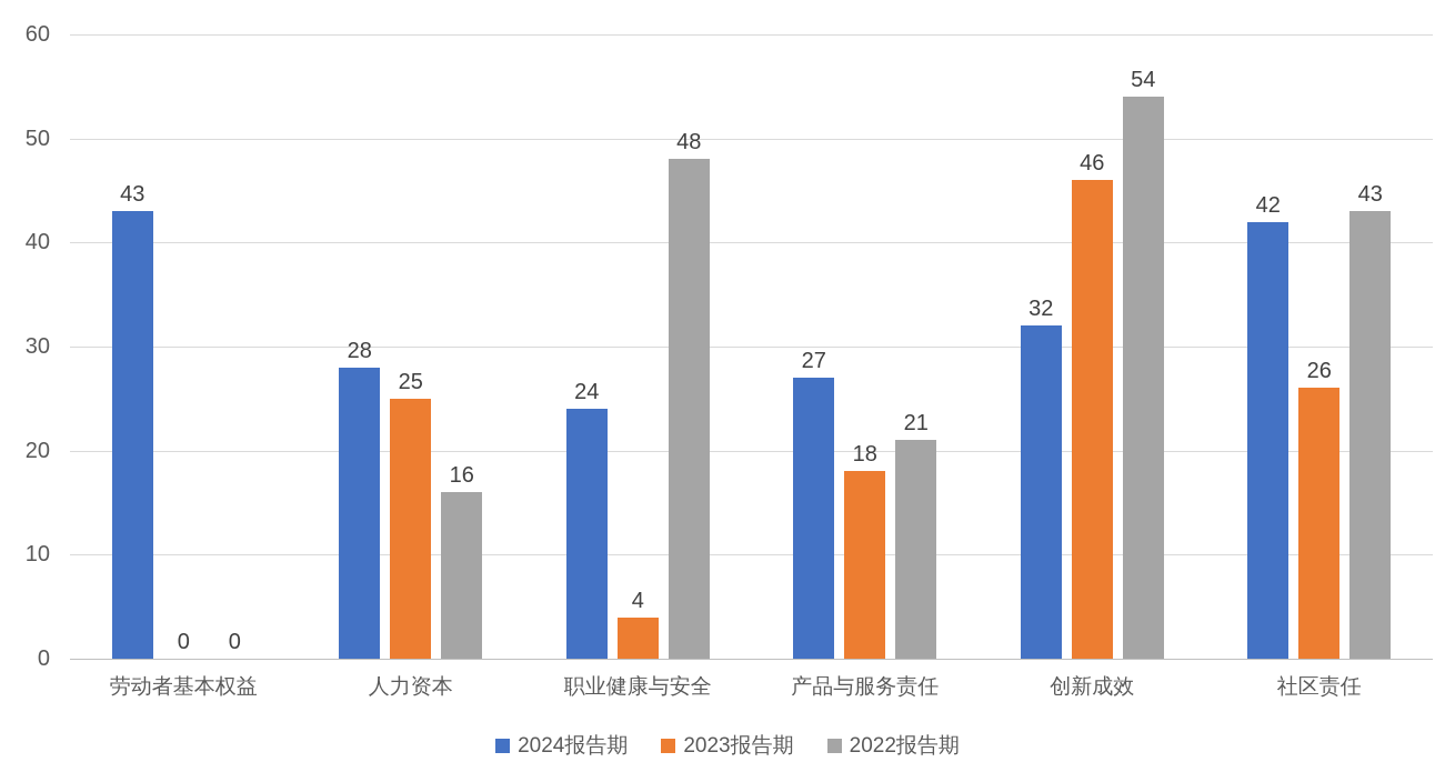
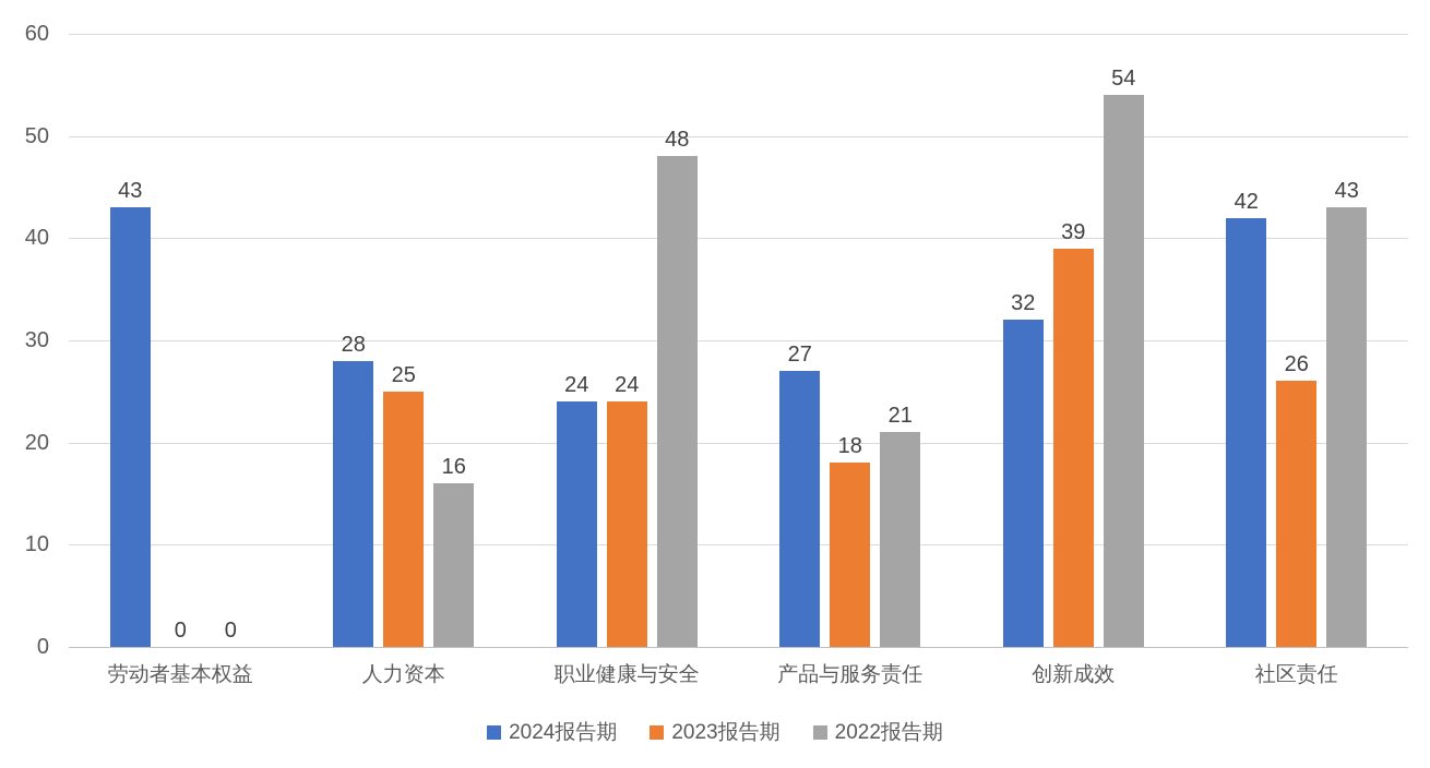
2023报告期/职业健康与安全: 4 -> 24
2023报告期/创新成效: 46 -> 39
